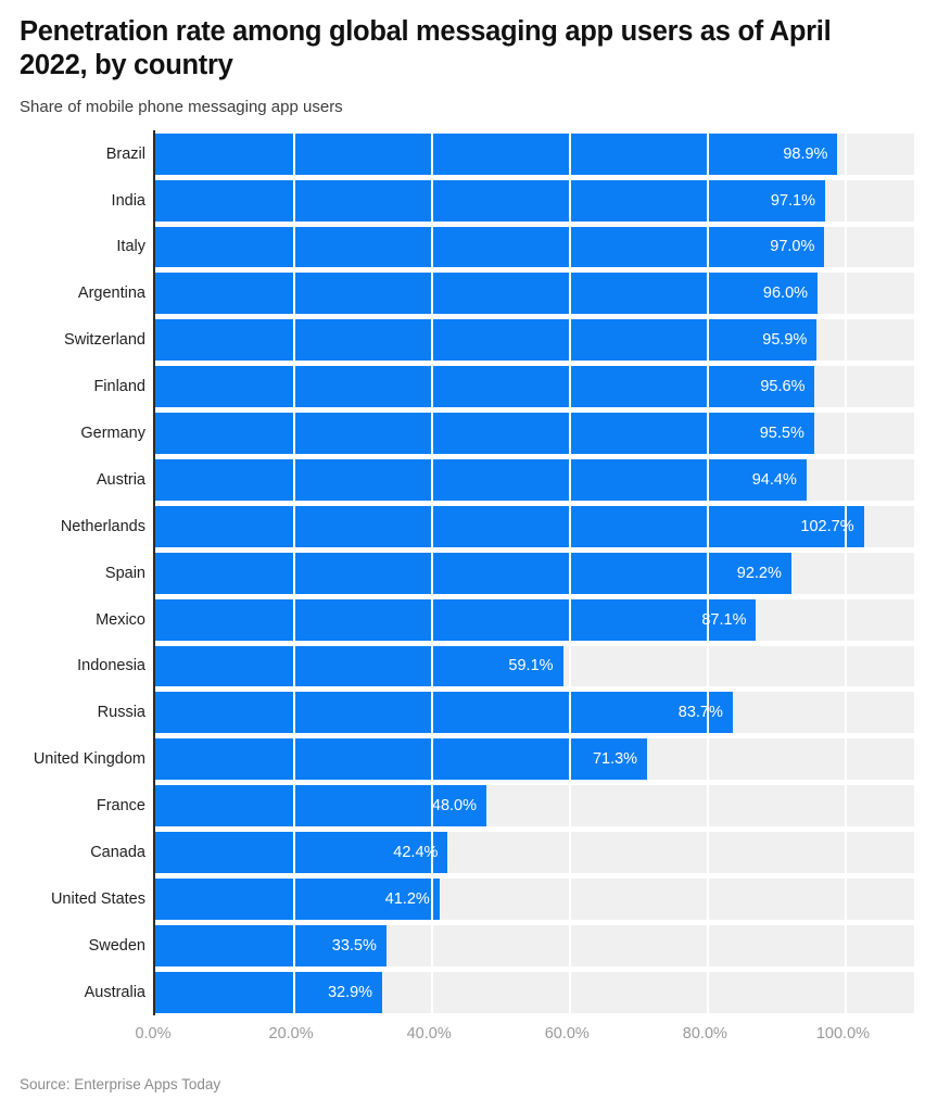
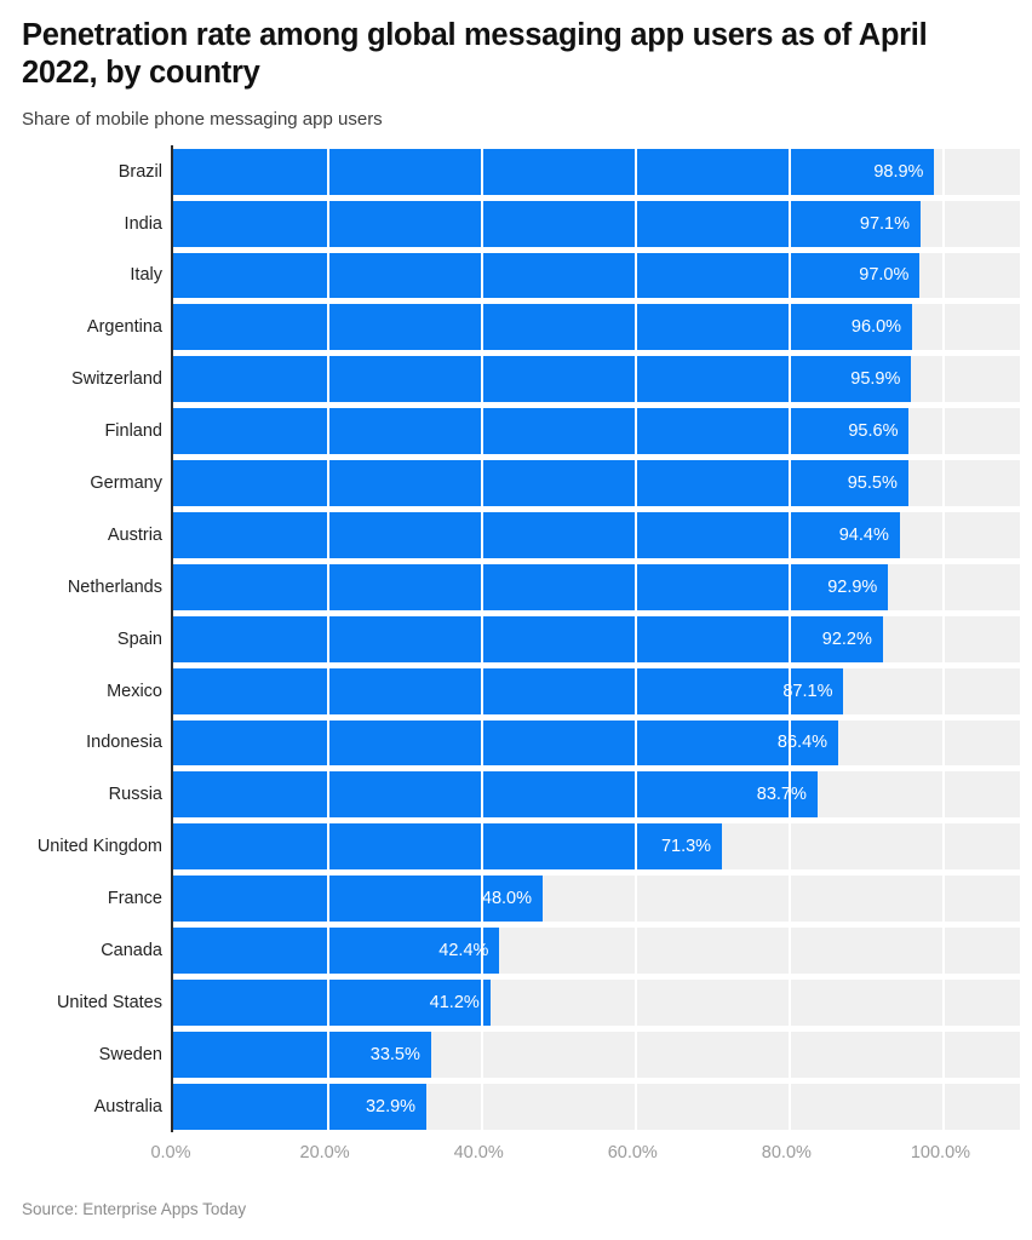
Netherlands: 102.7% -> 92.9%
Indonesia: 59.1% -> 86.4%
